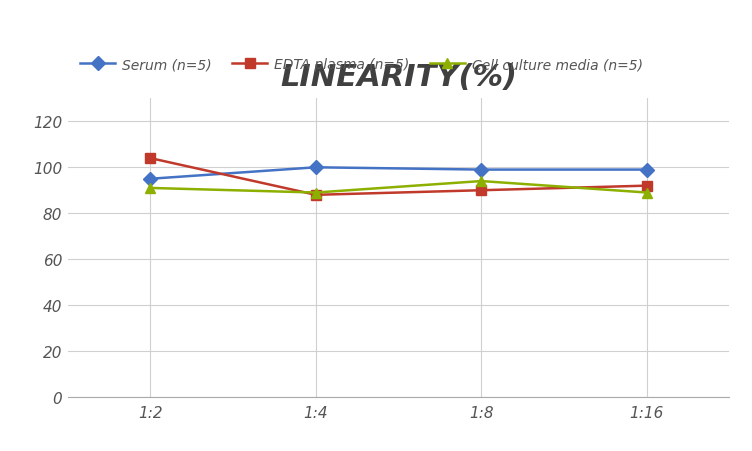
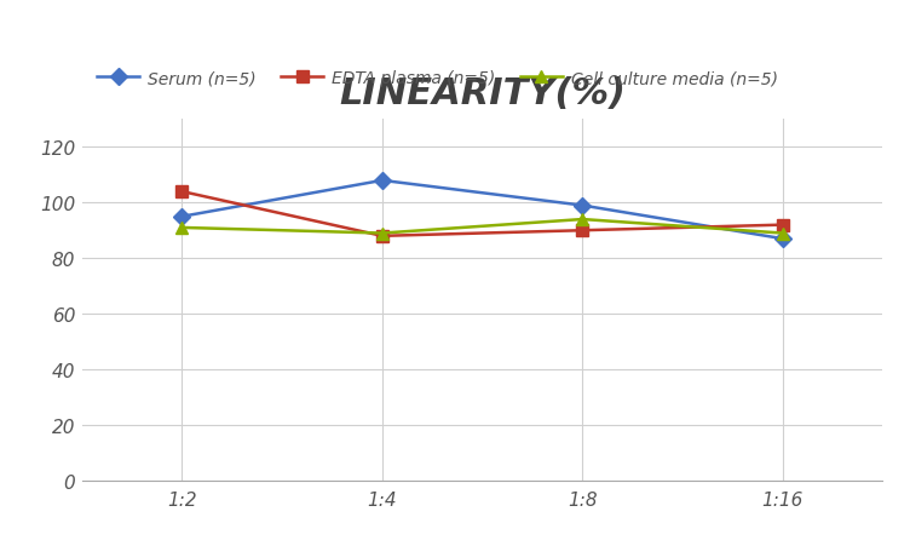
Serum (n=5)/1:4: 100 -> 108
Serum (n=5)/1:16: 99 -> 87
